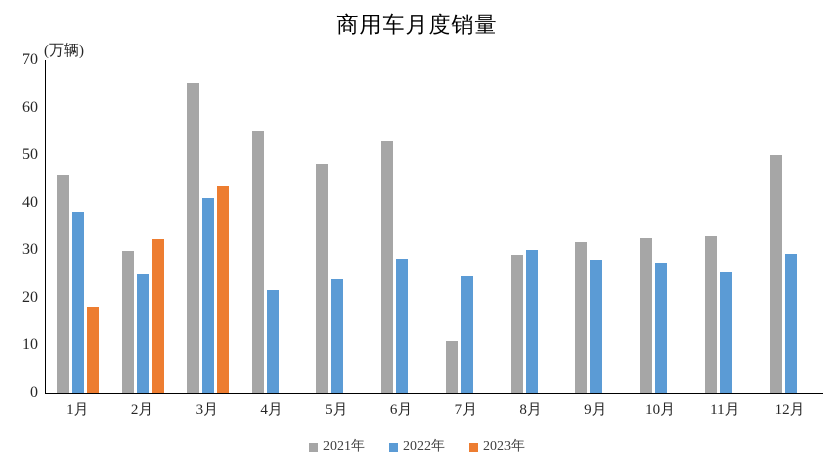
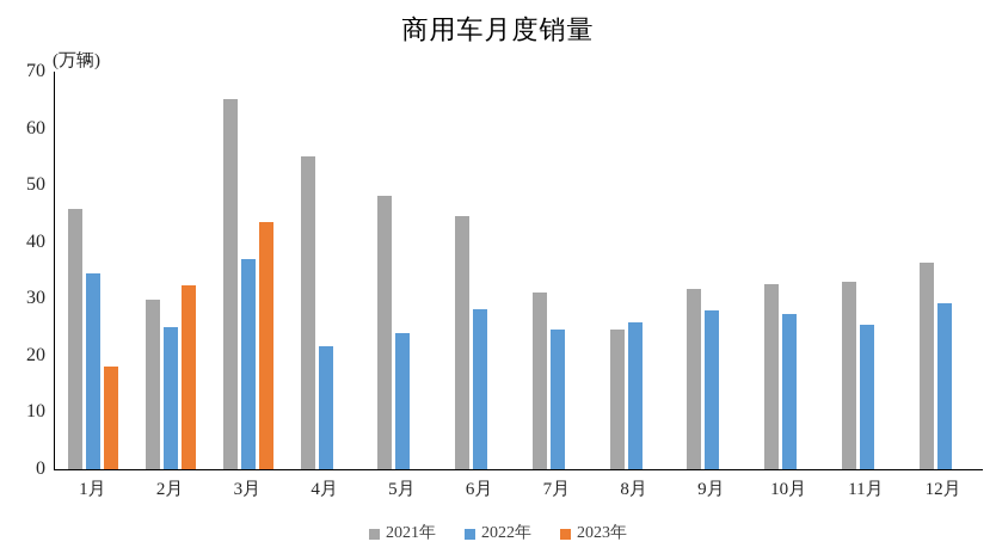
2022年/1月: 38 -> 34
2022年/3月: 41 -> 37
2021年/6月: 53 -> 45
2021年/7月: 11 -> 31
2021年/8月: 29 -> 25
2022年/8月: 30 -> 26
2021年/12月: 50 -> 36
